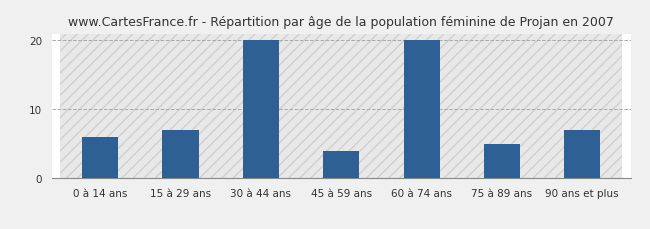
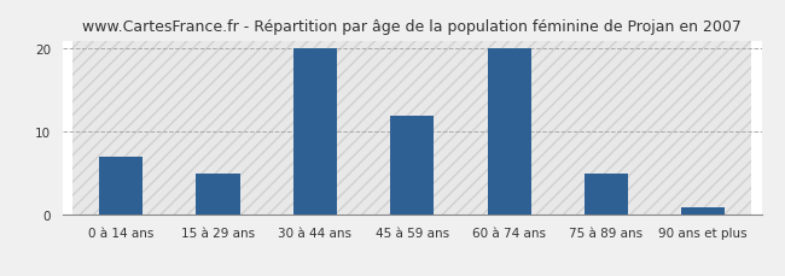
0 à 14 ans: 6 -> 7
15 à 29 ans: 7 -> 5
45 à 59 ans: 4 -> 12
90 ans et plus: 7 -> 1
